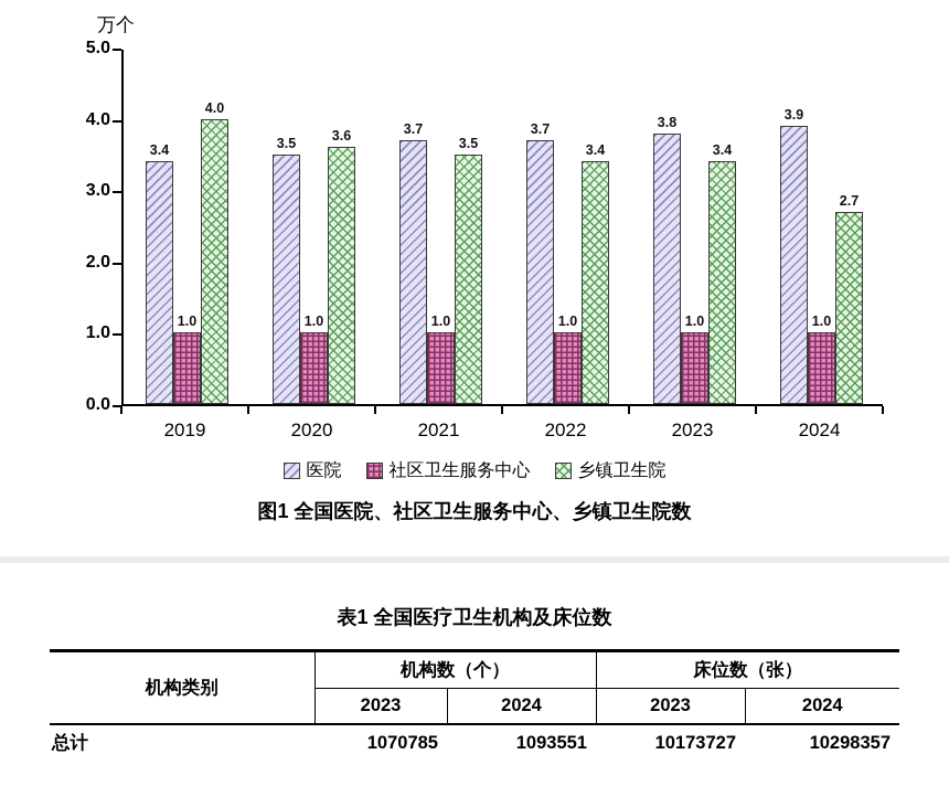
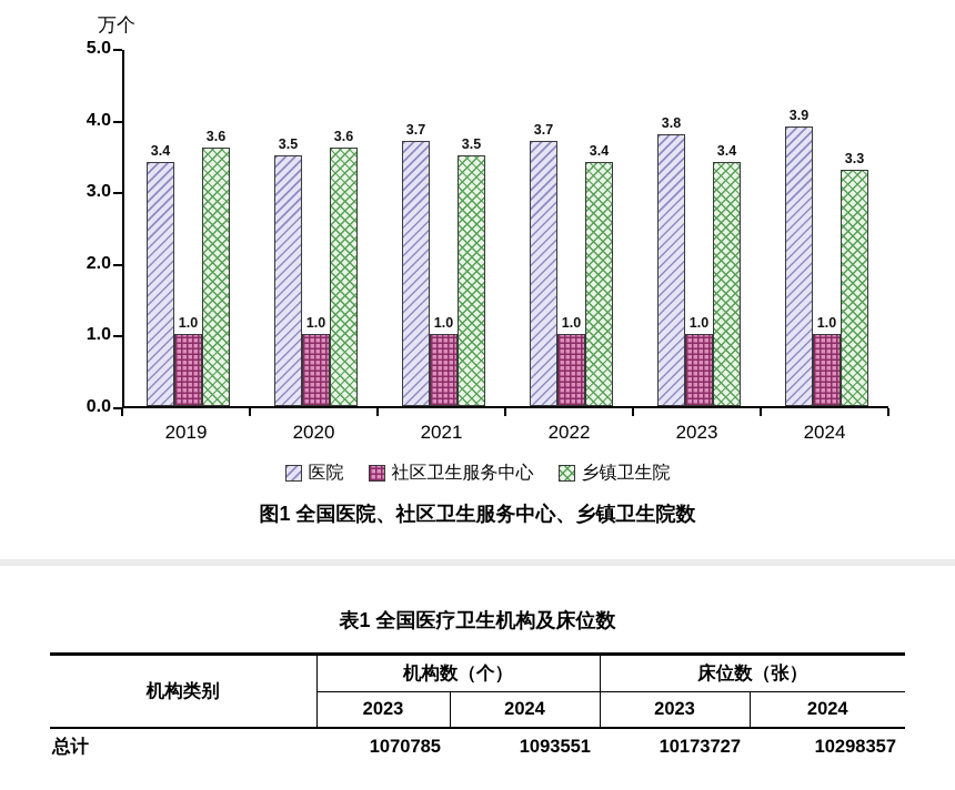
图1 全国医院、社区卫生服务中心、乡镇卫生院数/乡镇卫生院/2019: 4.0 -> 3.6
图1 全国医院、社区卫生服务中心、乡镇卫生院数/乡镇卫生院/2024: 2.7 -> 3.3
